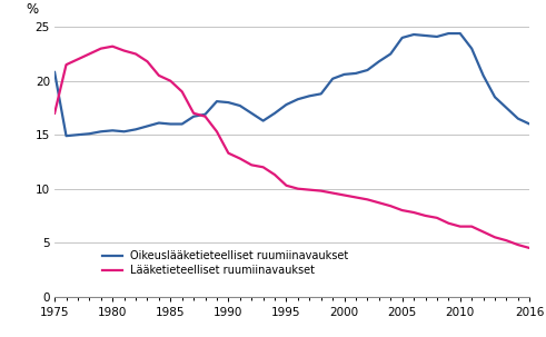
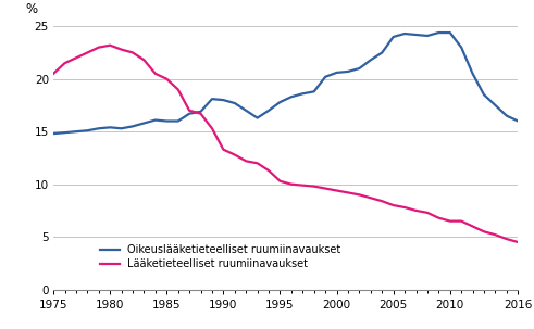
Oikeuslääketieteelliset ruumiinavaukset/1975: 20.8 -> 14.8
Lääketieteelliset ruumiinavaukset/1975: 17.0 -> 20.5
